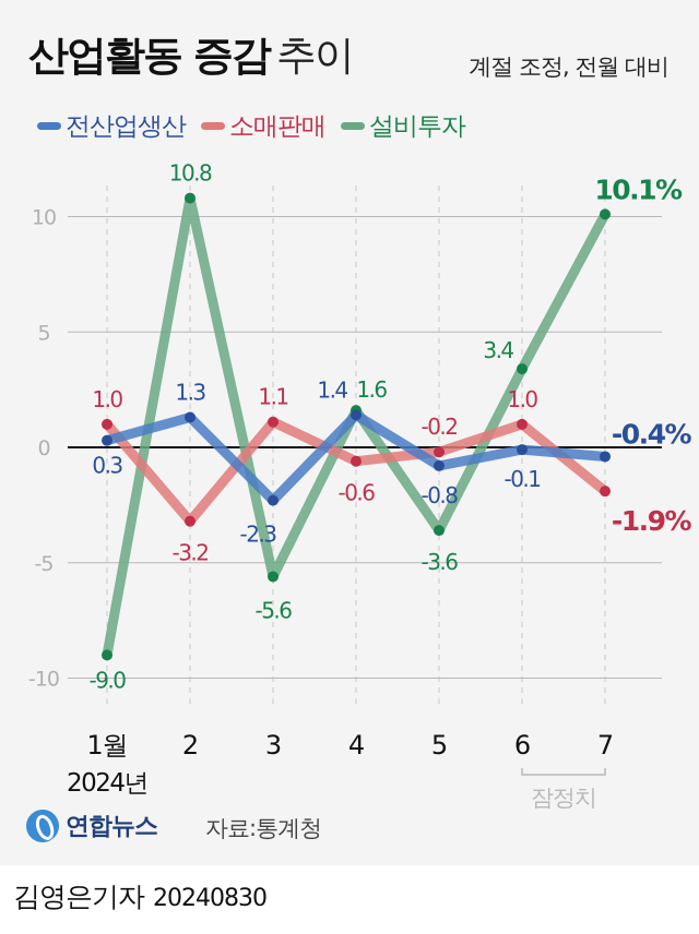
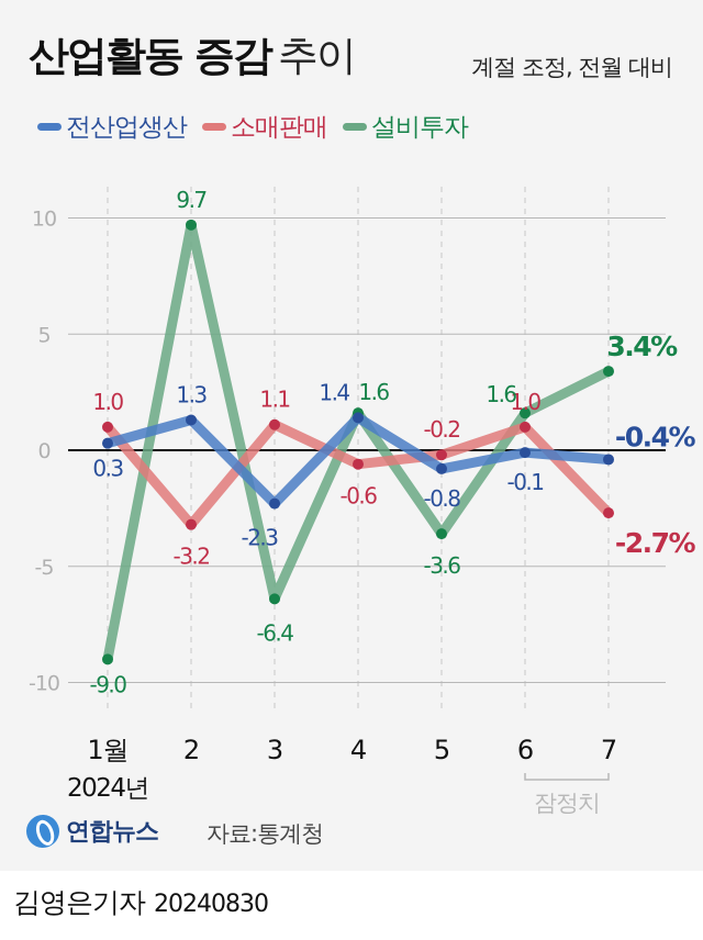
설비투자/2: 10.8 -> 9.7
설비투자/3: -5.6 -> -6.4
설비투자/6: 3.4 -> 1.6
소매판매/7: -1.9% -> -2.7%
설비투자/7: 10.1% -> 3.4%
